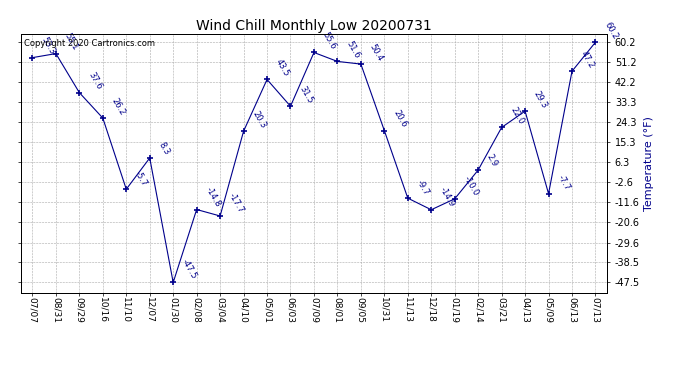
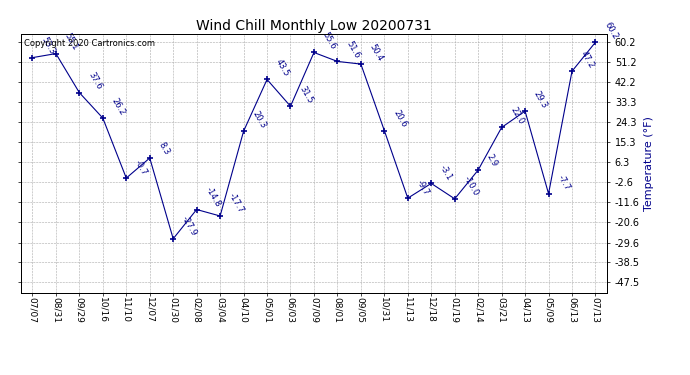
11/10: -5.7 -> -0.7
01/30: -47.5 -> -27.9
12/18: -14.9 -> -3.1
